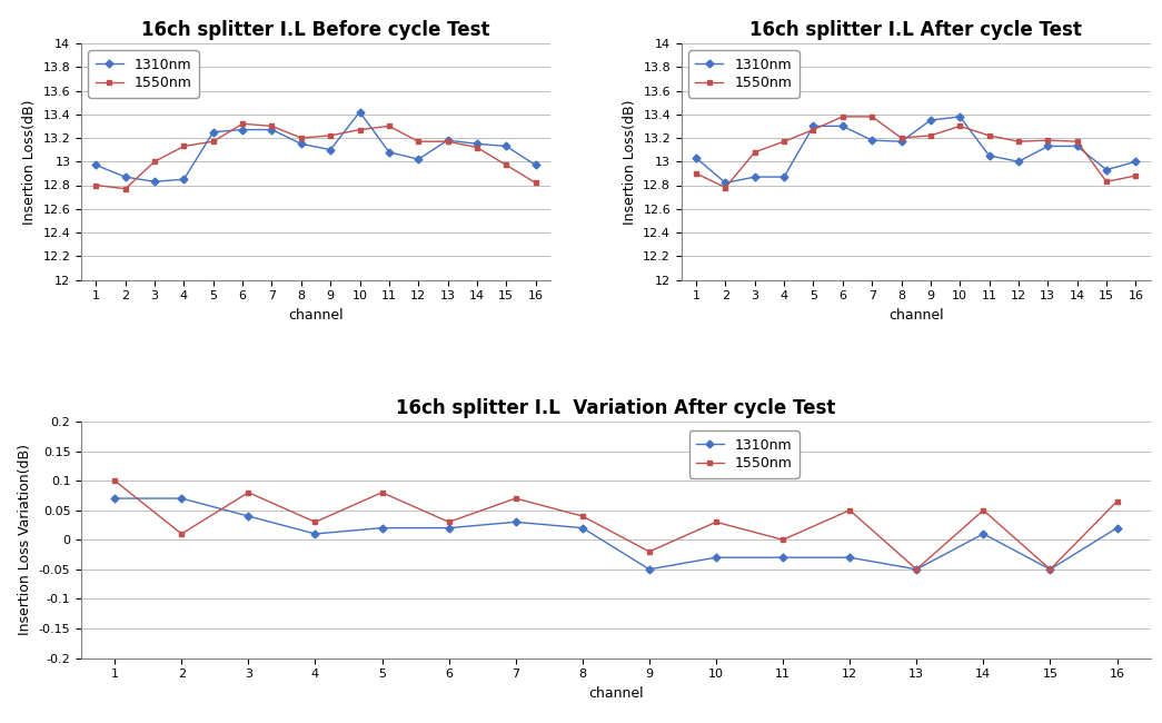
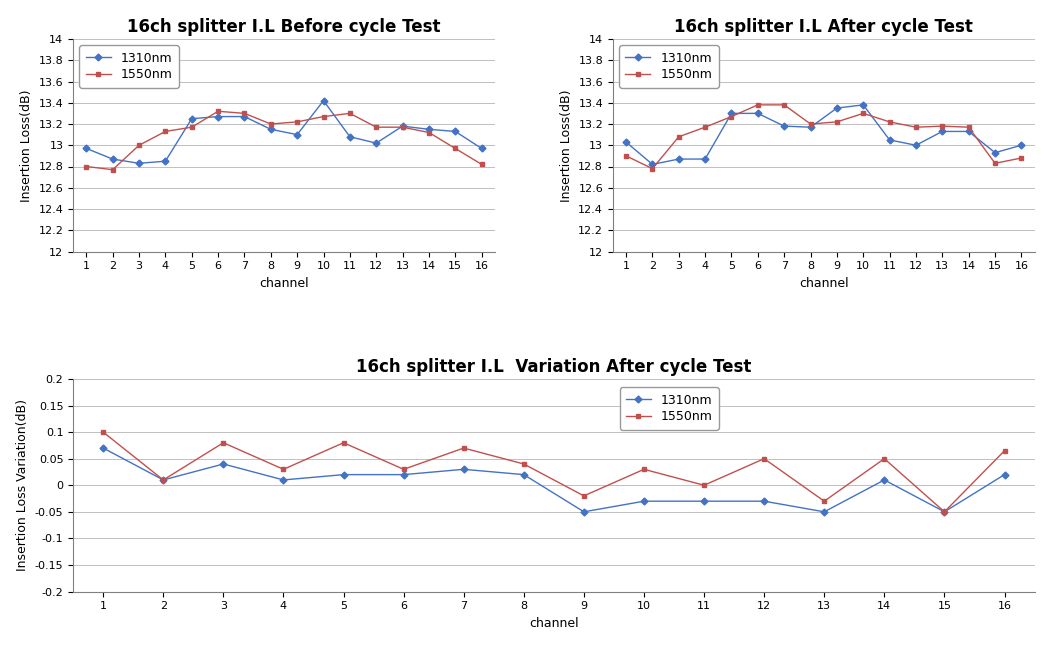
16ch splitter I.L Variation After cycle Test/1310nm/2: 0.07 -> 0.01
16ch splitter I.L Variation After cycle Test/1550nm/13: -0.050 -> -0.030
